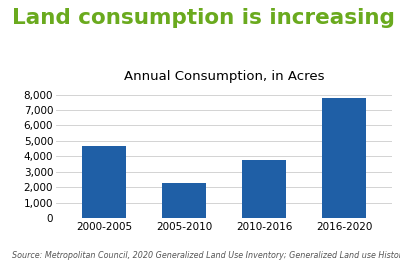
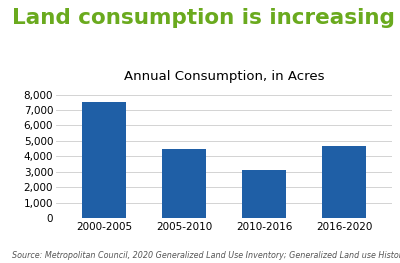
2000-2005: 4,700 -> 7,500
2005-2010: 2,300 -> 4,400
2010-2016: 3,800 -> 3,200
2016-2020: 7,800 -> 4,700
